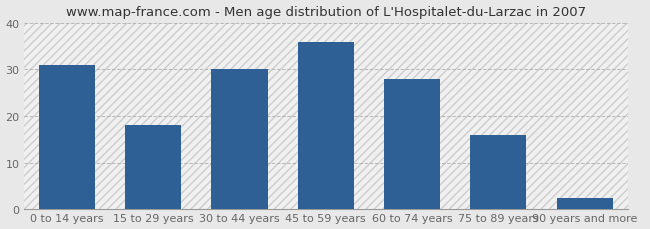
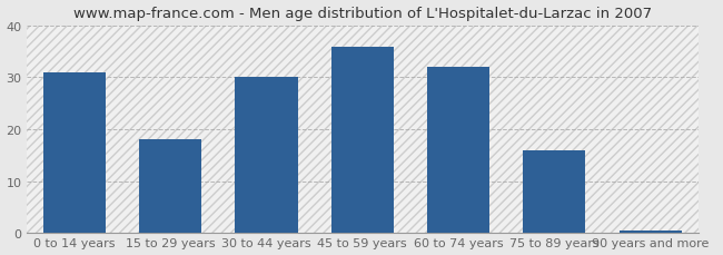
60 to 74 years: 28.0 -> 32.0
90 years and more: 2.5 -> 0.5
